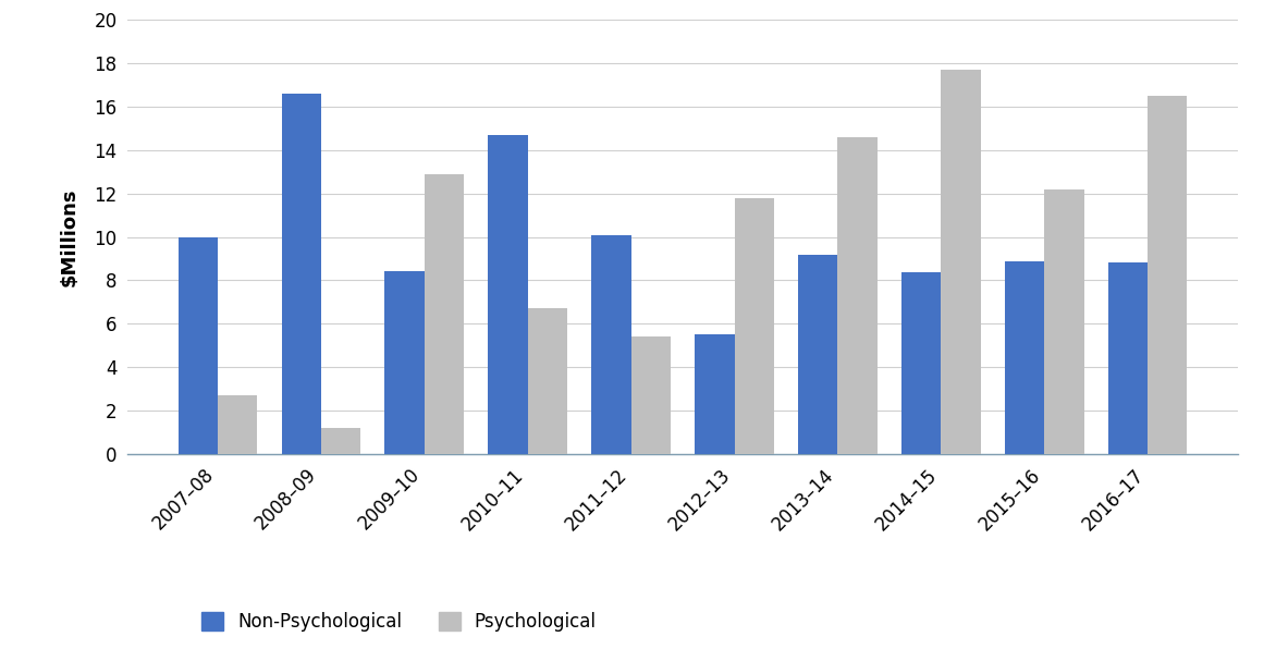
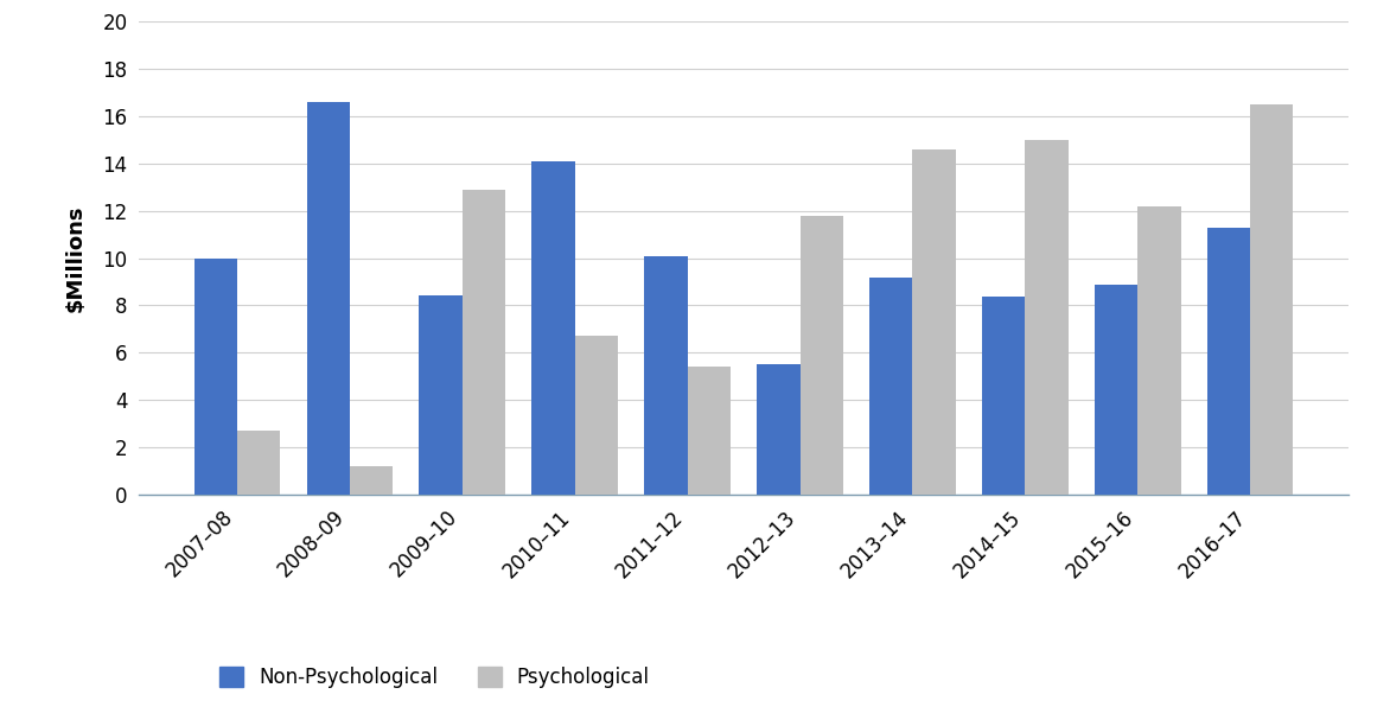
Non-Psychological/2010–11: 14.7 -> 14.1
Psychological/2014–15: 17.7 -> 15.0
Non-Psychological/2016–17: 8.8 -> 11.3
